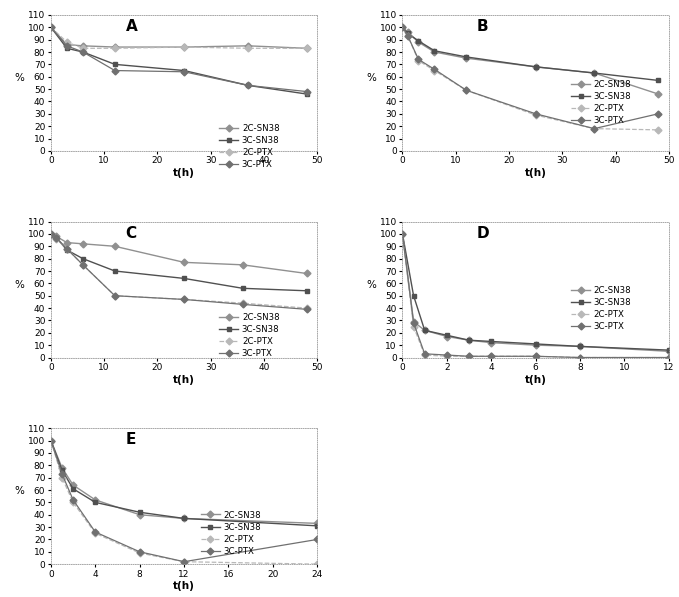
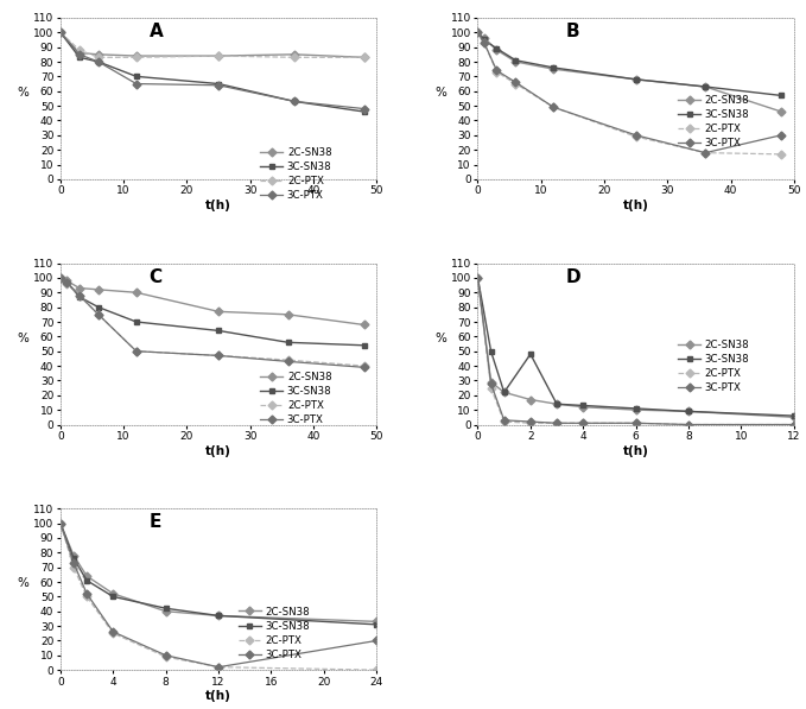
3C-SN38/2: 18 -> 48
